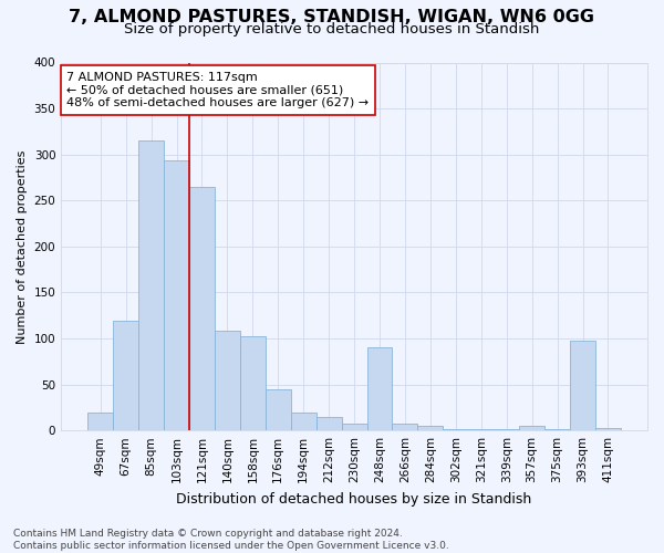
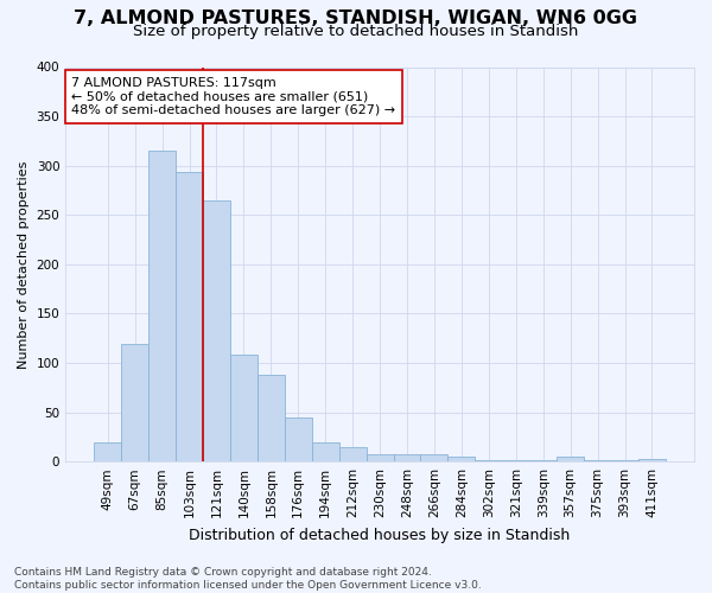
158sqm: 102 -> 88
248sqm: 90 -> 8
393sqm: 98 -> 1
